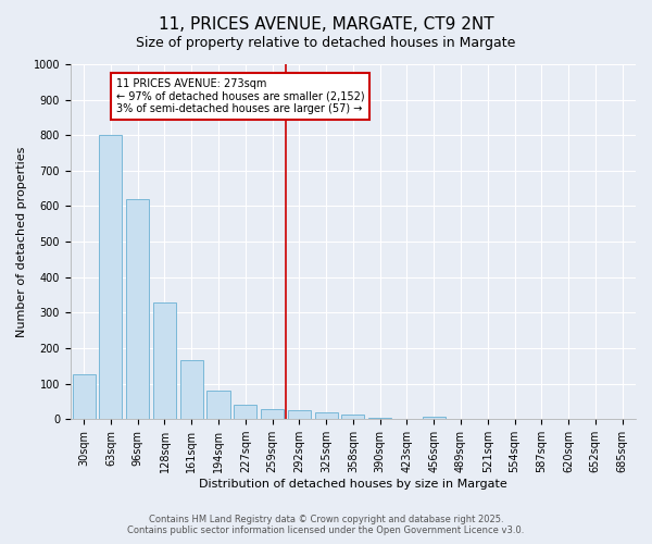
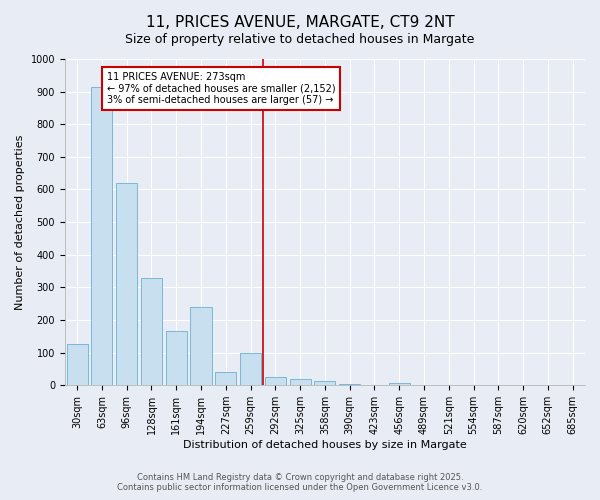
63sqm: 800 -> 915
194sqm: 80 -> 240
259sqm: 27 -> 100
